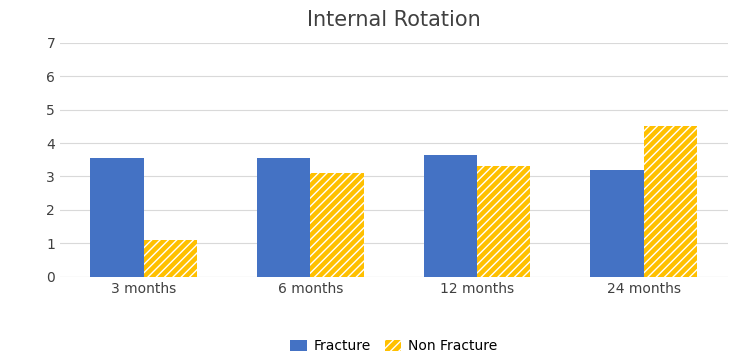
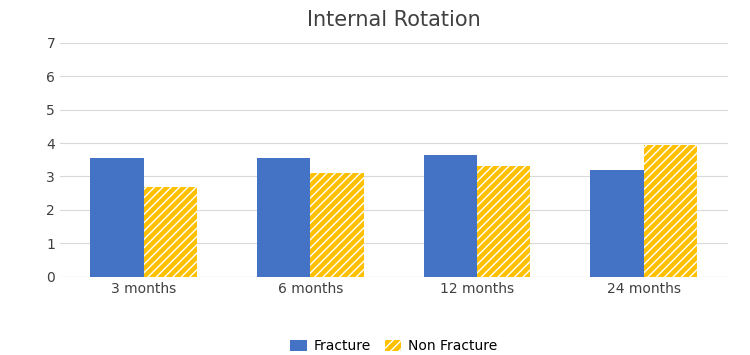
Non Fracture/3 months: 1.10 -> 2.70
Non Fracture/24 months: 4.50 -> 3.93
